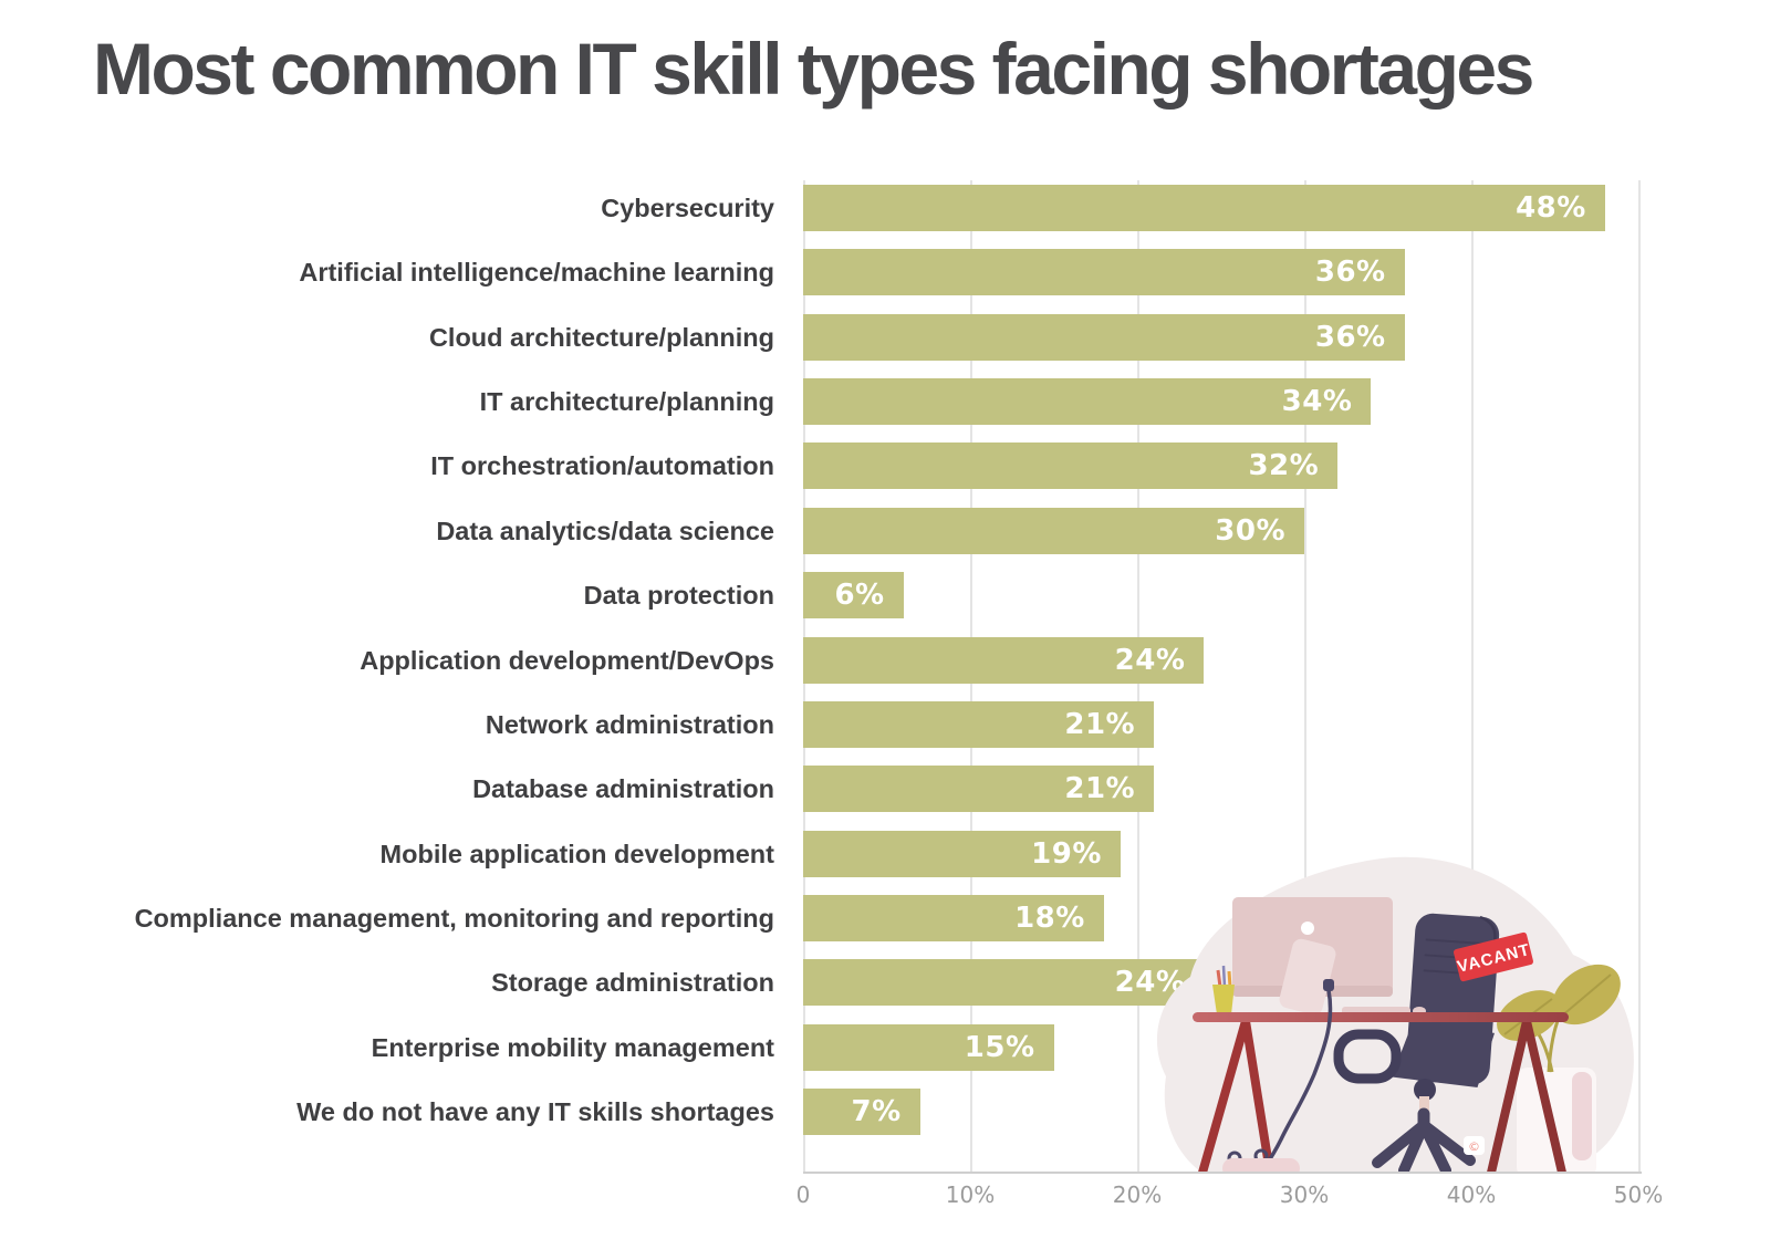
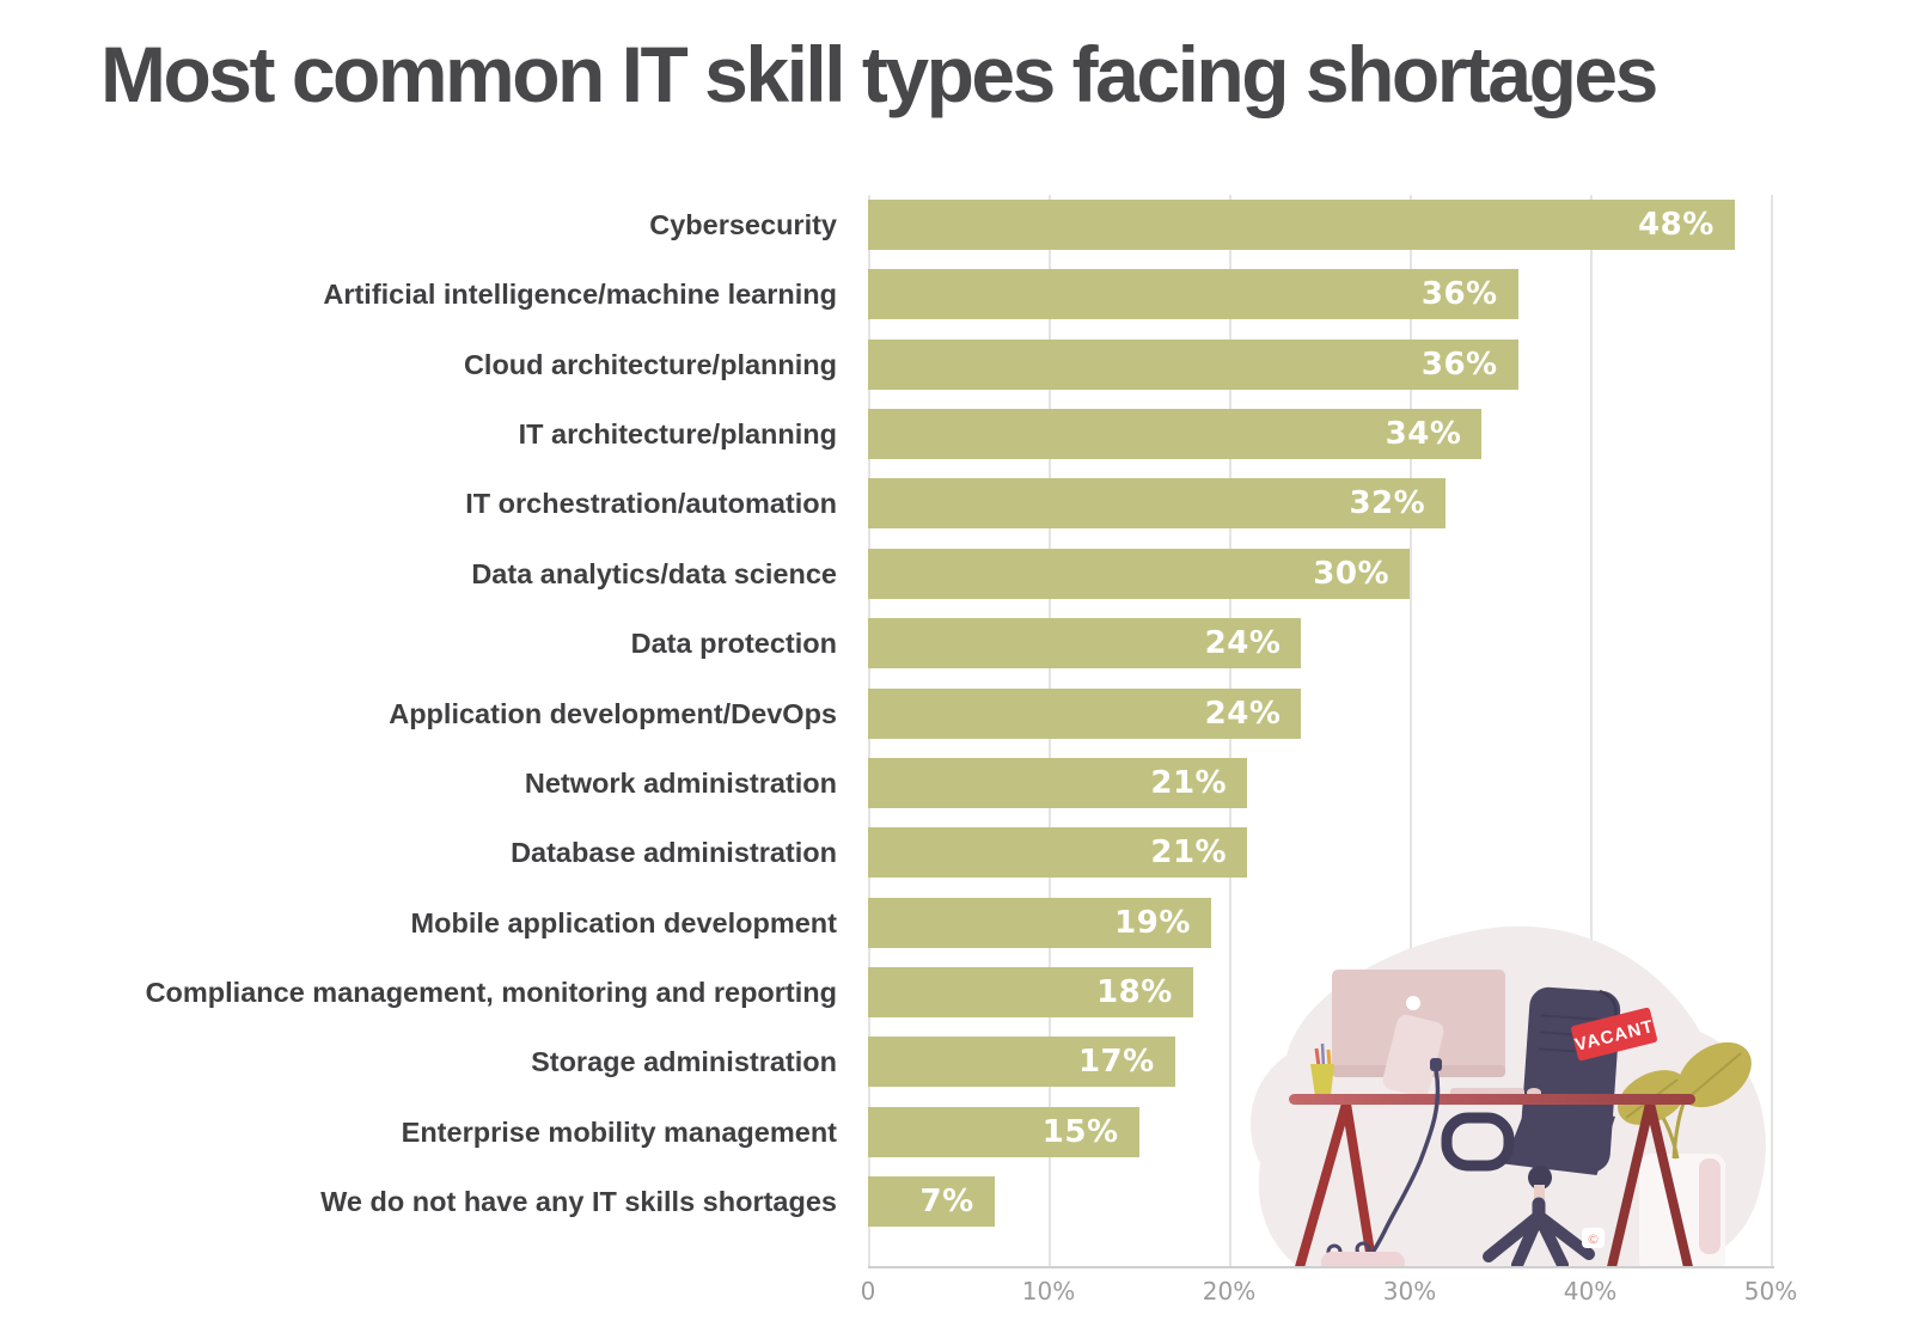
Data protection: 6% -> 24%
Storage administration: 24% -> 17%
